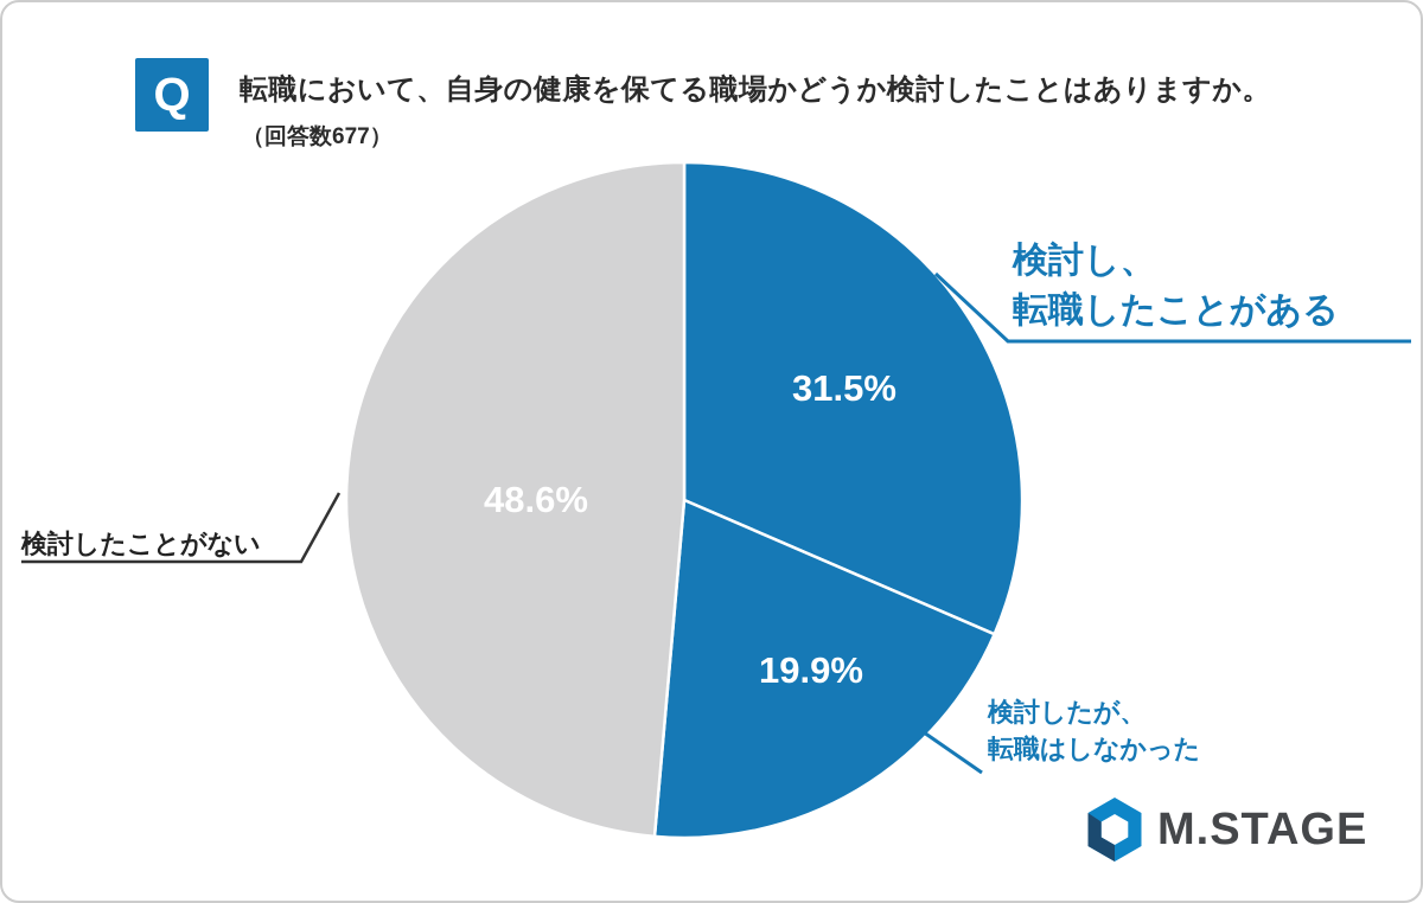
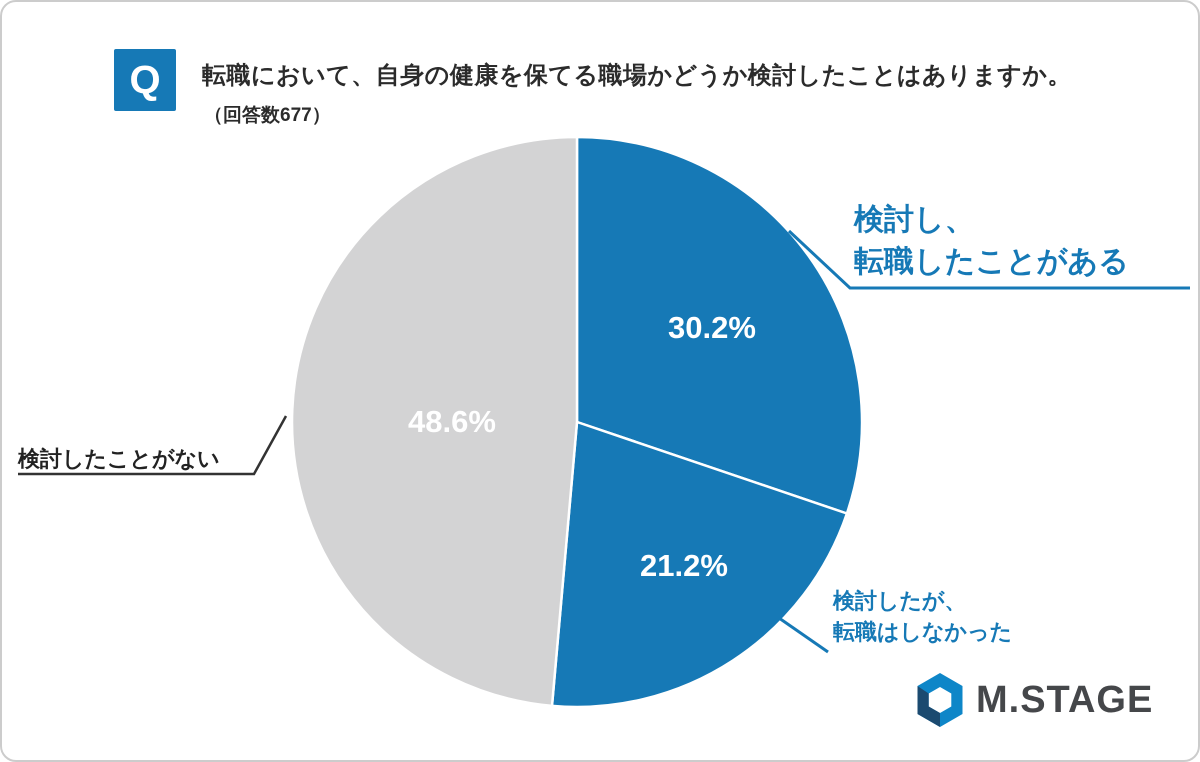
検討し、転職したことがある: 31.5% -> 30.2%
検討したが、転職はしなかった: 19.9% -> 21.2%
